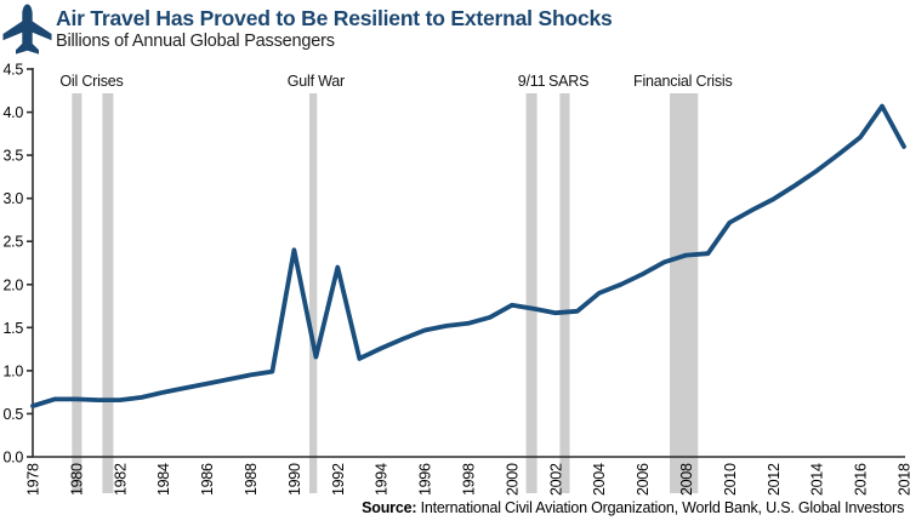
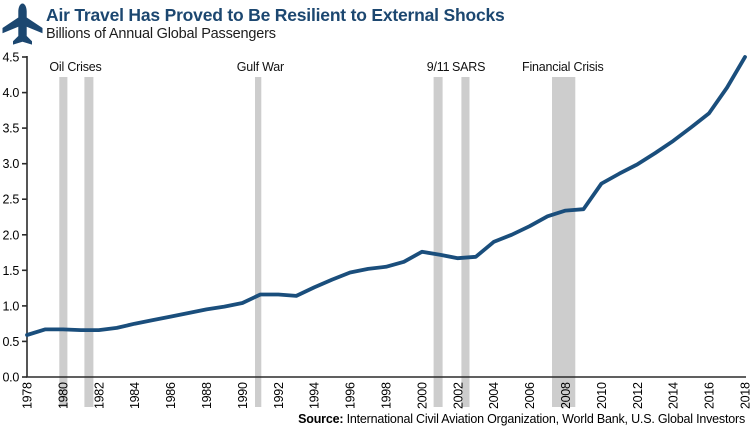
1990: 2.4 -> 1.0
1992: 2.2 -> 1.2
2018: 3.6 -> 4.5
